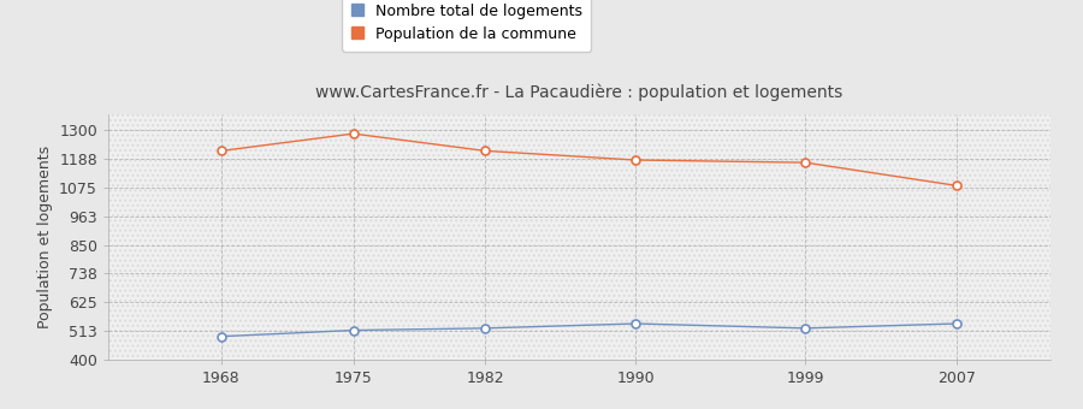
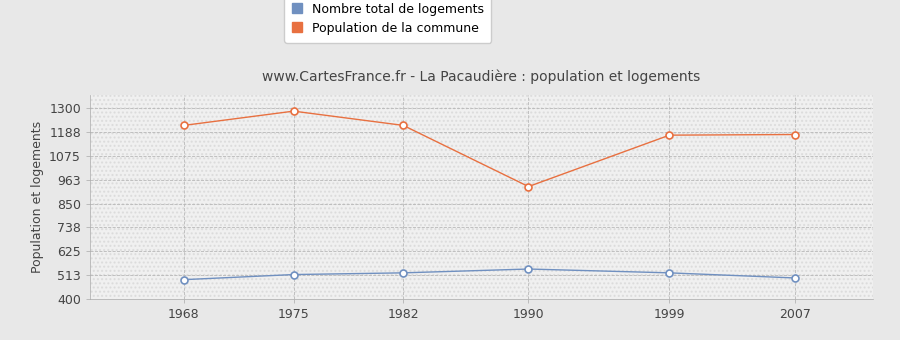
Population de la commune/1990: 1182 -> 930
Nombre total de logements/2007: 542 -> 500
Population de la commune/2007: 1082 -> 1175
